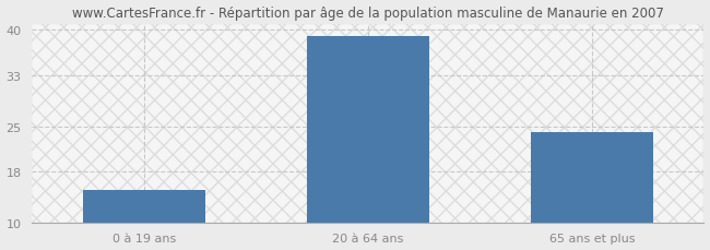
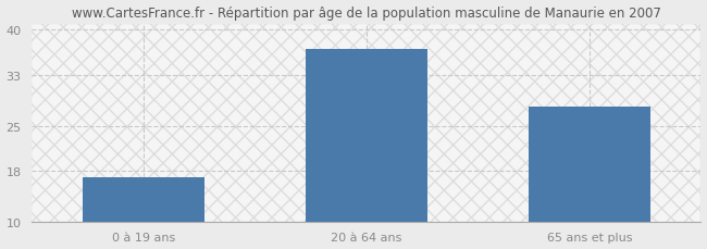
0 à 19 ans: 15 -> 17
20 à 64 ans: 39 -> 37
65 ans et plus: 24 -> 28
